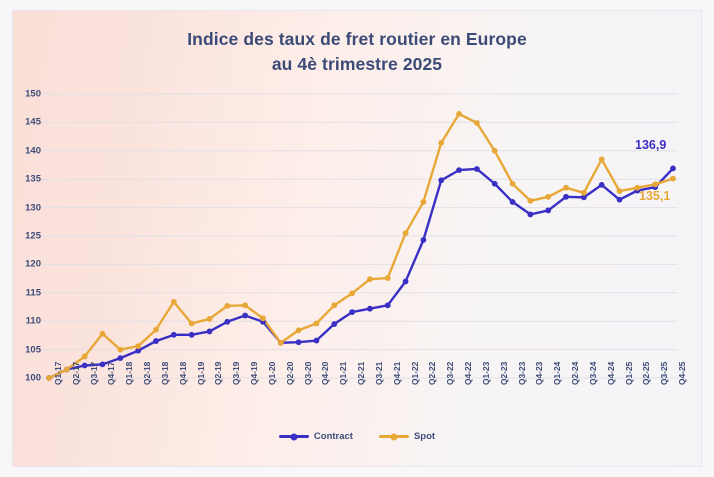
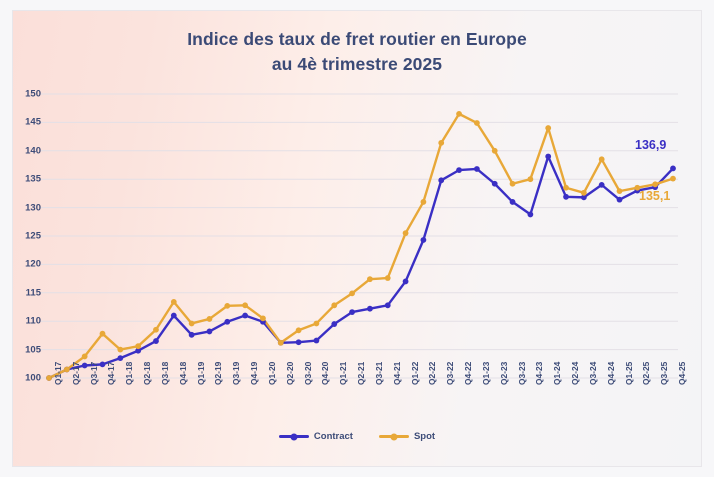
Contract/Q4-18: 108 -> 111
Spot/Q4-23: 131 -> 135
Contract/Q1-24: 130 -> 139
Spot/Q1-24: 132 -> 144
